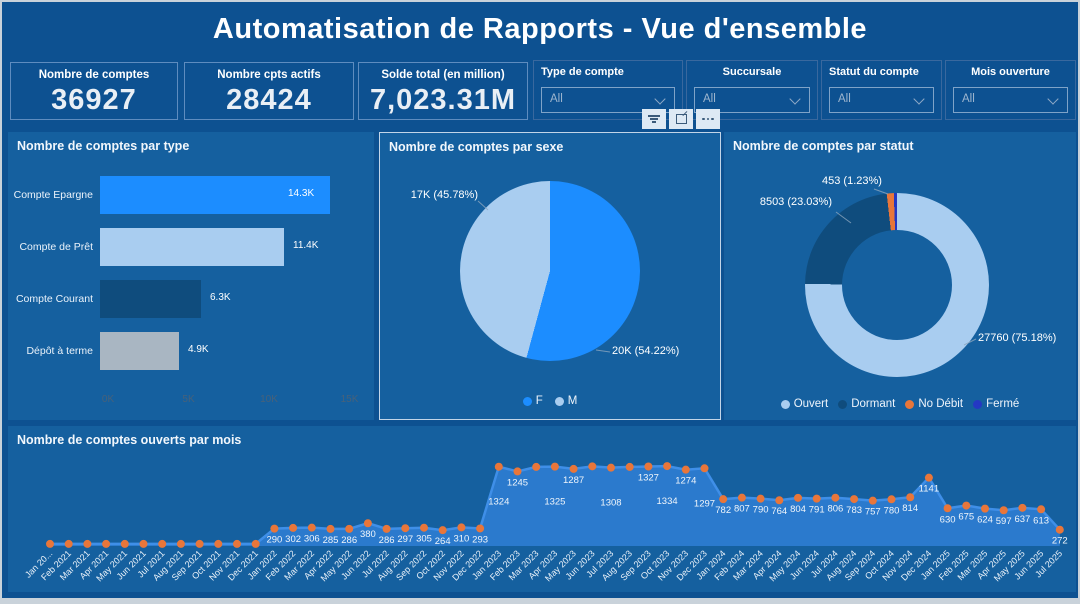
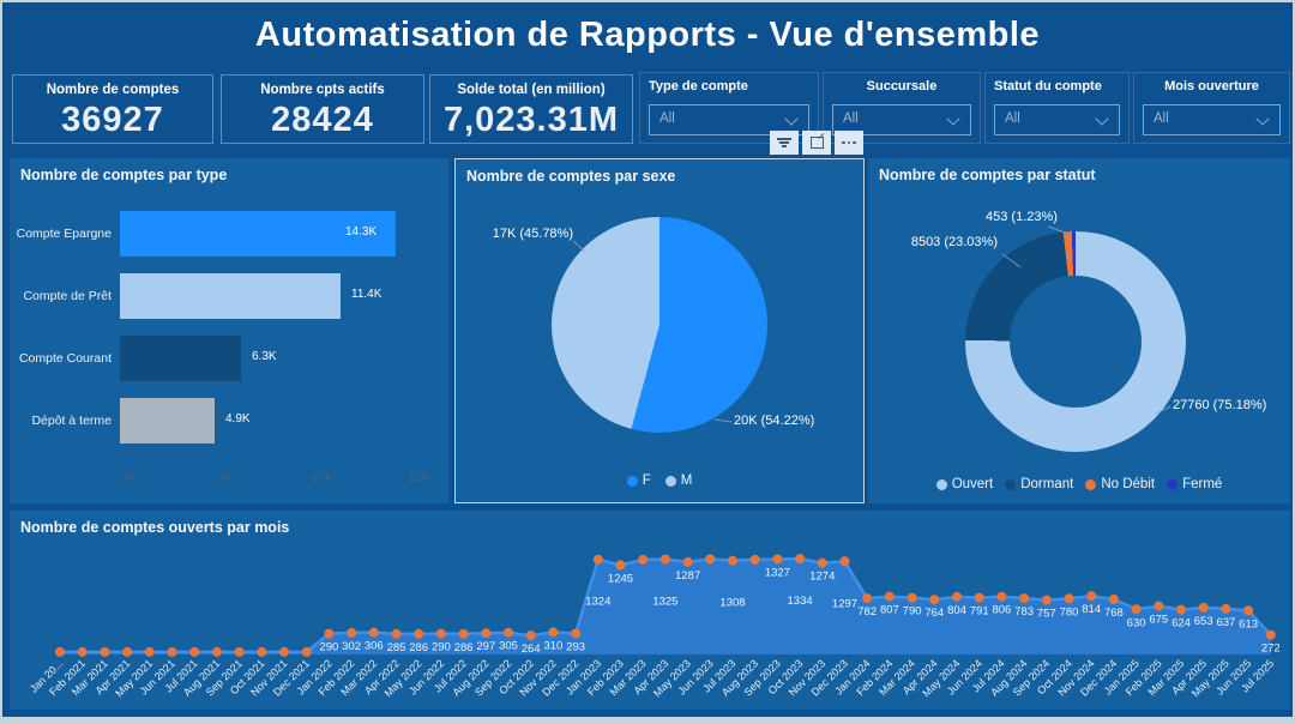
Nombre de comptes ouverts par mois/Jun 2022: 380 -> 290
Nombre de comptes ouverts par mois/Dec 2024: 1141 -> 768
Nombre de comptes ouverts par mois/Apr 2025: 597 -> 653
